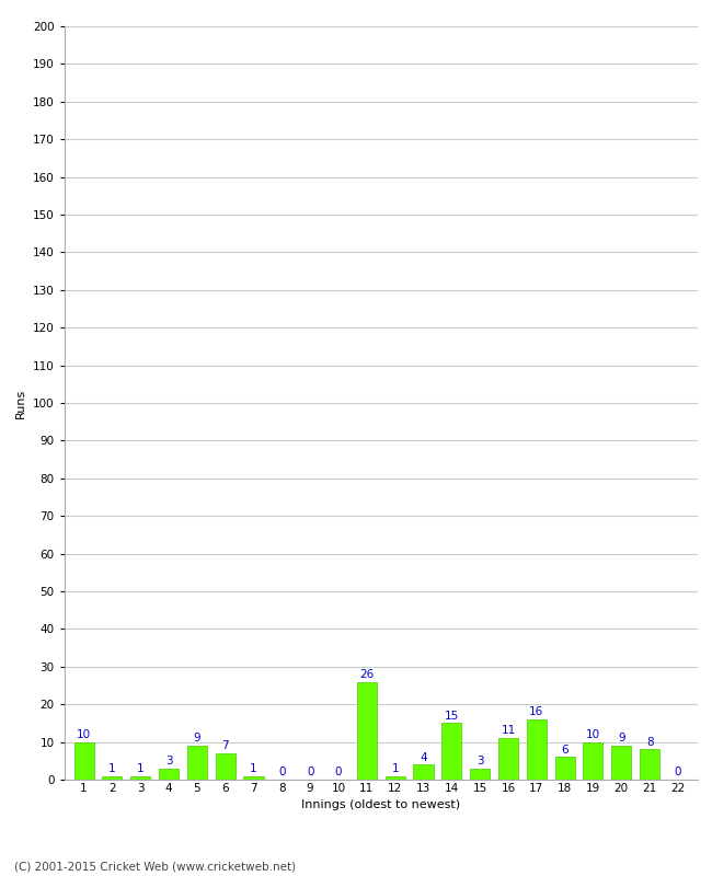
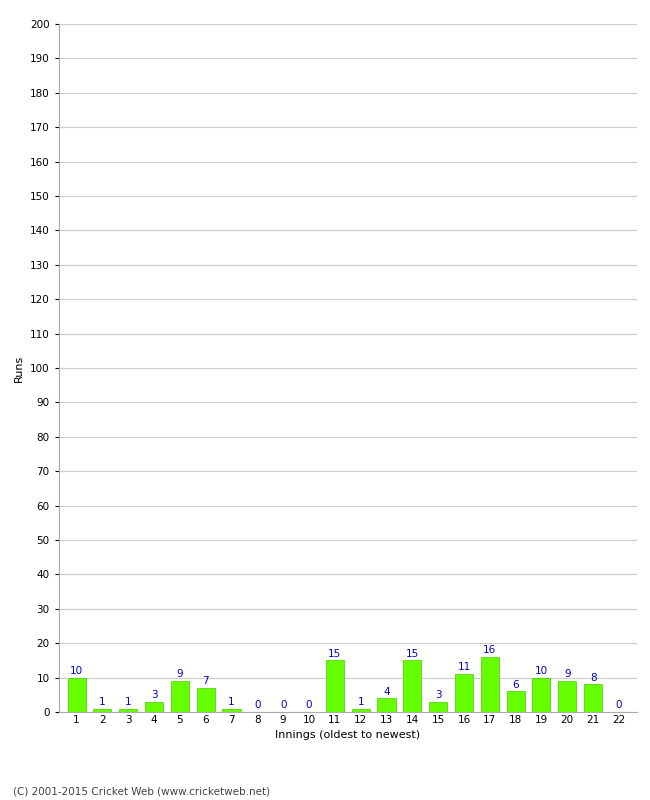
11: 26 -> 15
